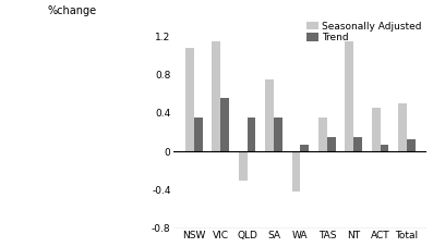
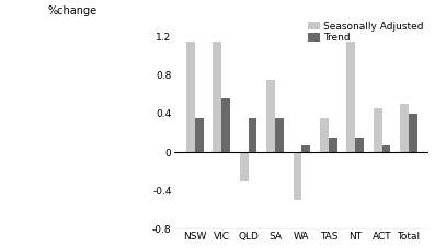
Seasonally Adjusted/NSW: 1.08 -> 1.15
Seasonally Adjusted/WA: -0.42 -> -0.50
Trend/Total: 0.12 -> 0.40
